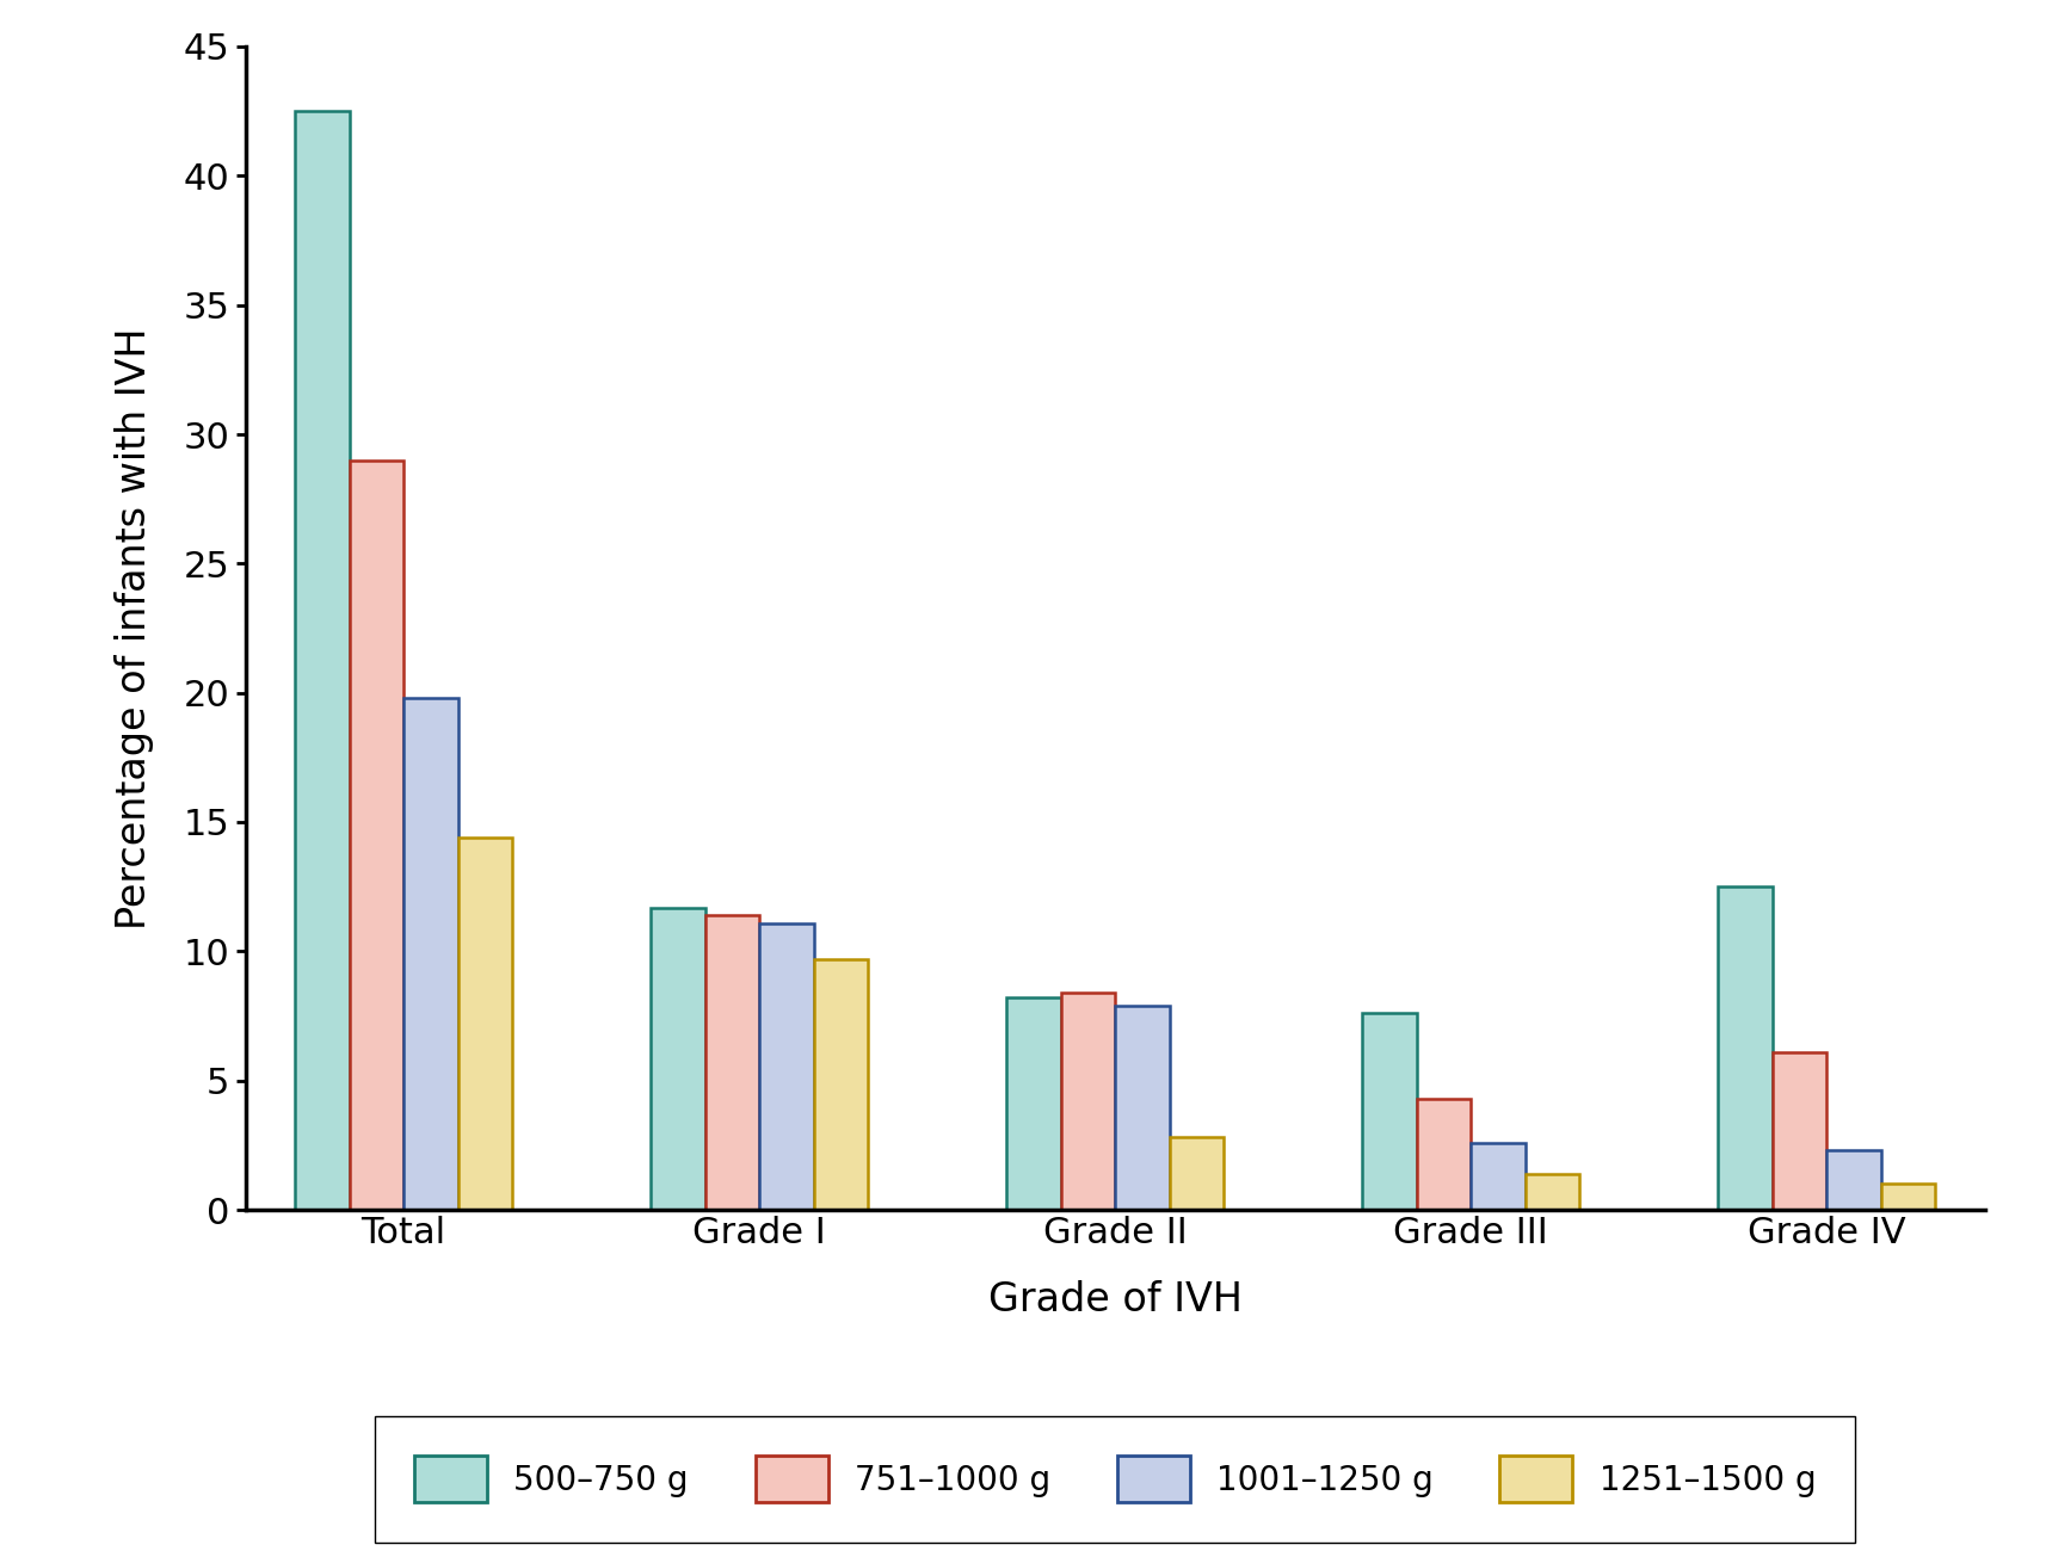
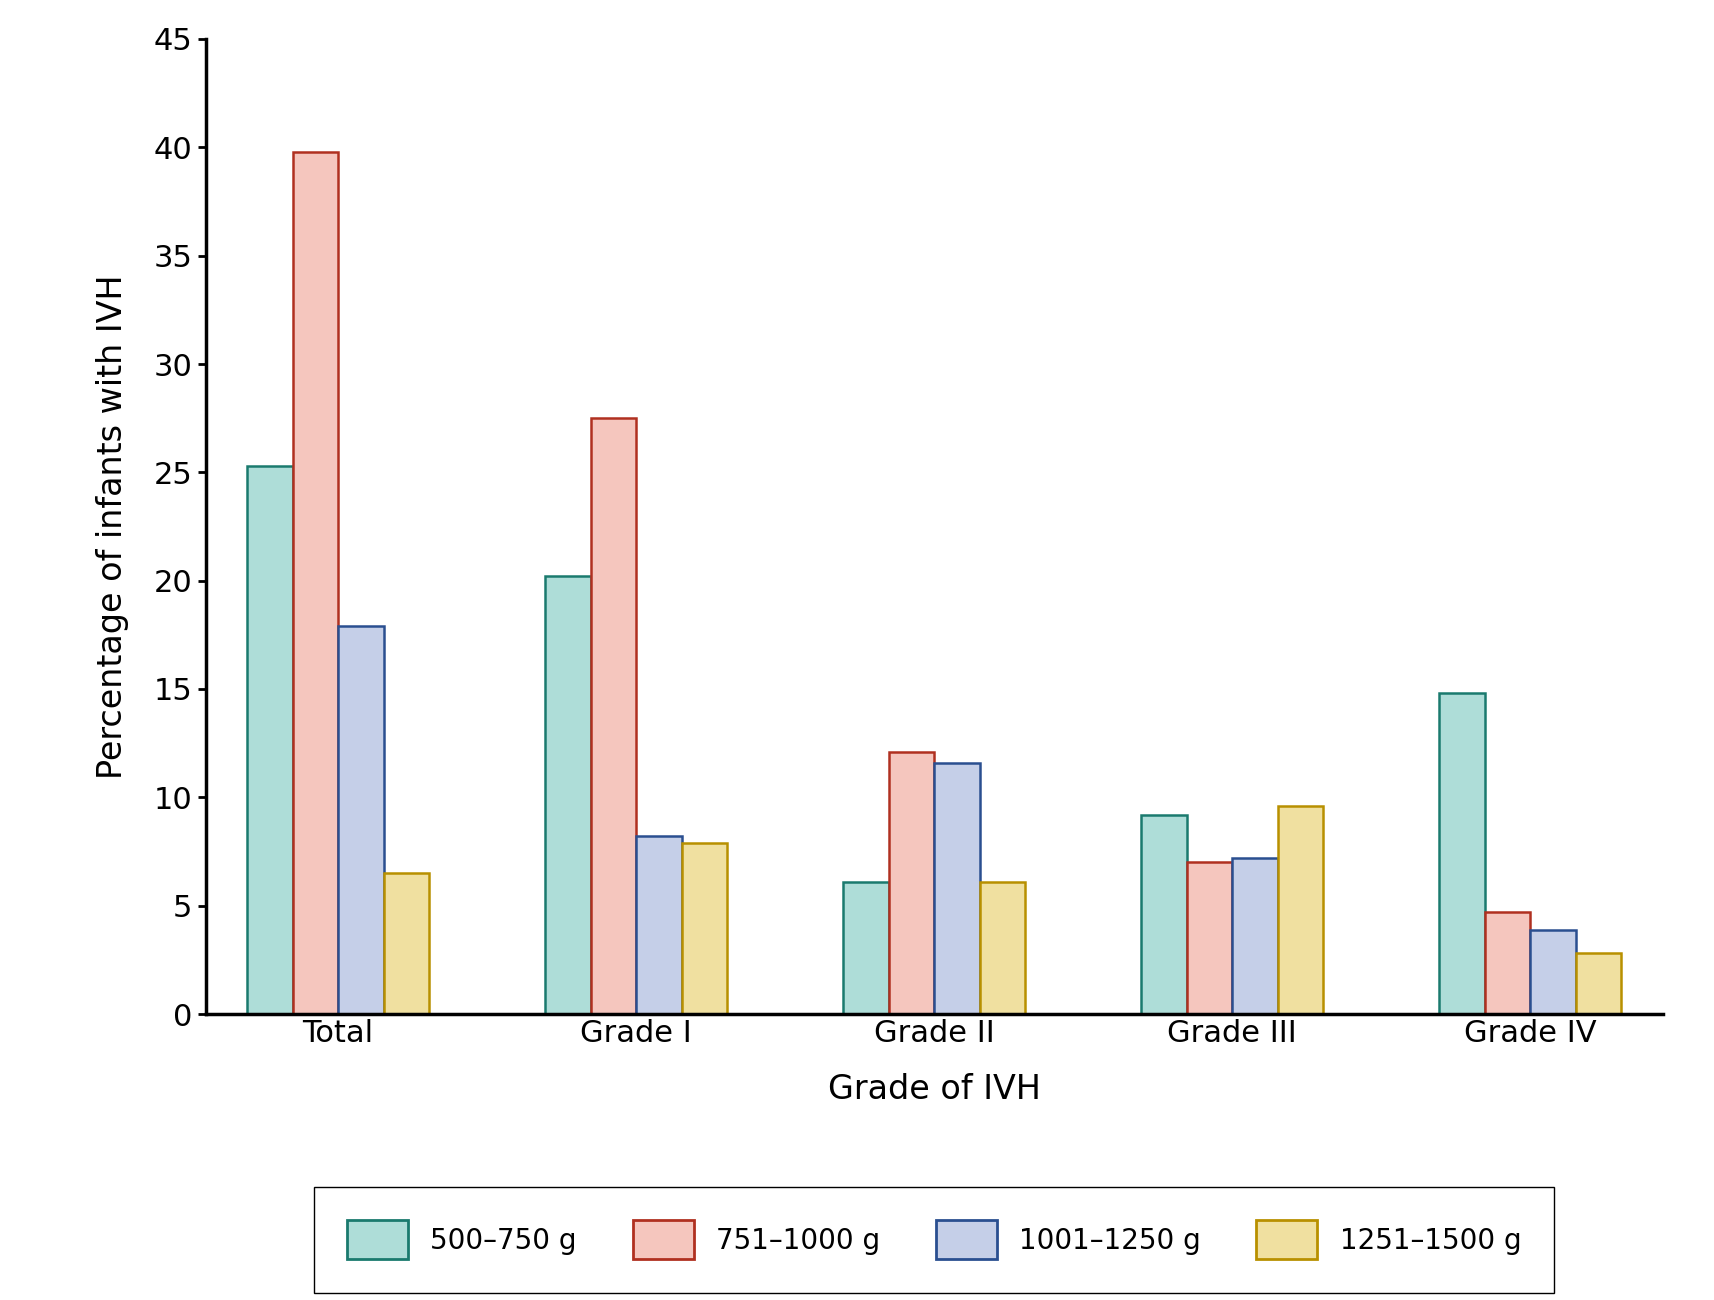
500–750 g/Total: 42.5 -> 25.3
751–1000 g/Total: 29.0 -> 39.8
1001–1250 g/Total: 19.8 -> 17.9
1251–1500 g/Total: 14.4 -> 6.5
500–750 g/Grade I: 11.7 -> 20.2
751–1000 g/Grade I: 11.4 -> 27.5
1001–1250 g/Grade I: 11.1 -> 8.2
1251–1500 g/Grade I: 9.7 -> 7.9
500–750 g/Grade II: 8.2 -> 6.1
751–1000 g/Grade II: 8.4 -> 12.1
1001–1250 g/Grade II: 7.9 -> 11.6
1251–1500 g/Grade II: 2.8 -> 6.1
500–750 g/Grade III: 7.6 -> 9.2
751–1000 g/Grade III: 4.3 -> 7.0
1001–1250 g/Grade III: 2.6 -> 7.2
1251–1500 g/Grade III: 1.4 -> 9.6
500–750 g/Grade IV: 12.5 -> 14.8
751–1000 g/Grade IV: 6.1 -> 4.7
1001–1250 g/Grade IV: 2.3 -> 3.9
1251–1500 g/Grade IV: 1.0 -> 2.8
